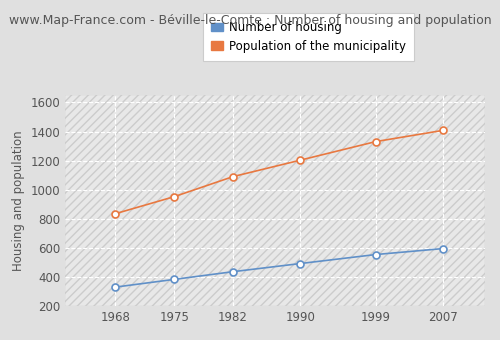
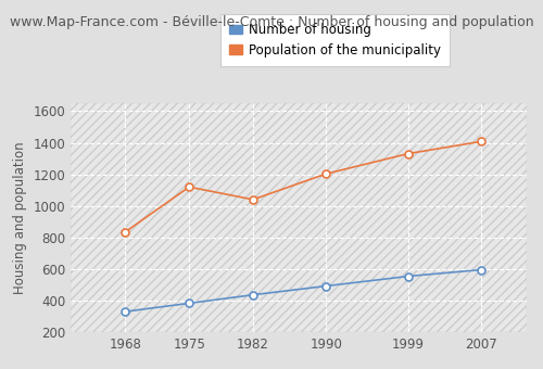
Population of the municipality/1975: 950 -> 1120
Population of the municipality/1982: 1090 -> 1040
